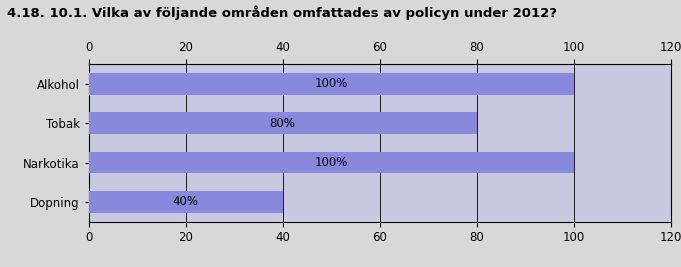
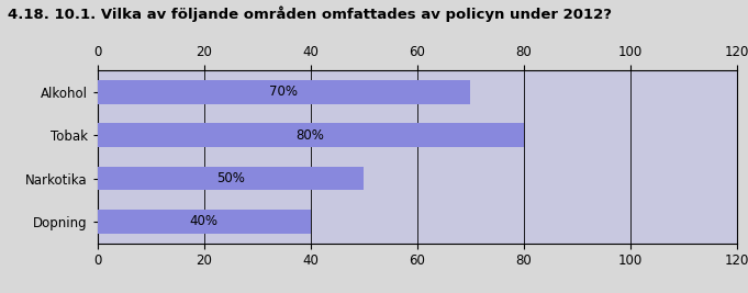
Alkohol: 100% -> 70%
Narkotika: 100% -> 50%
